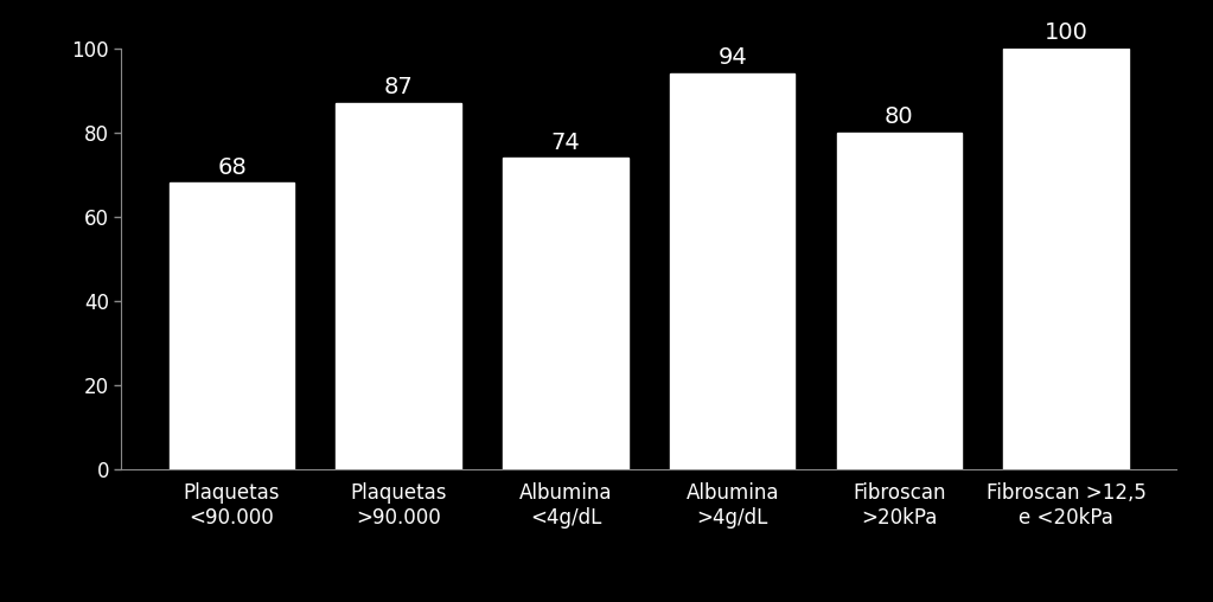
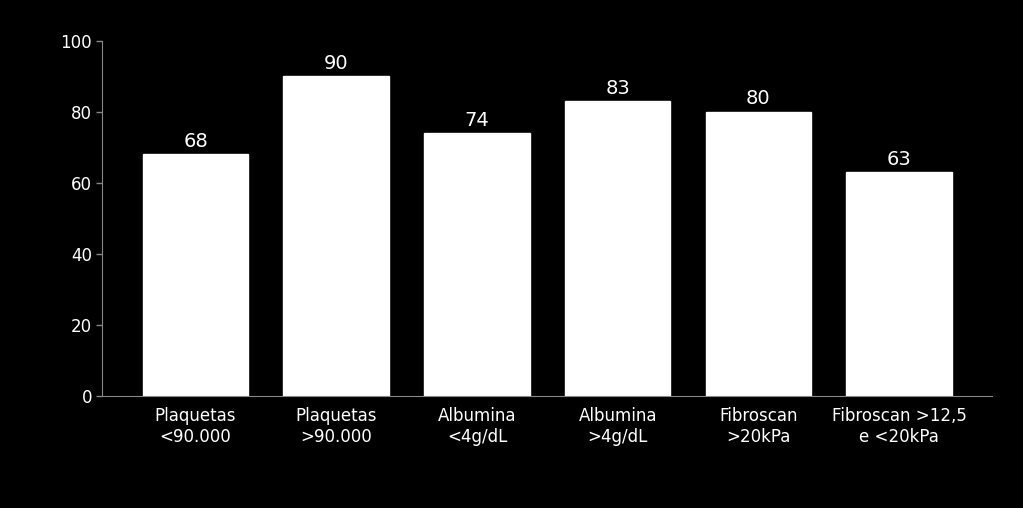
Plaquetas >90.000: 87 -> 90
Albumina >4g/dL: 94 -> 83
Fibroscan >12,5 e <20kPa: 100 -> 63
